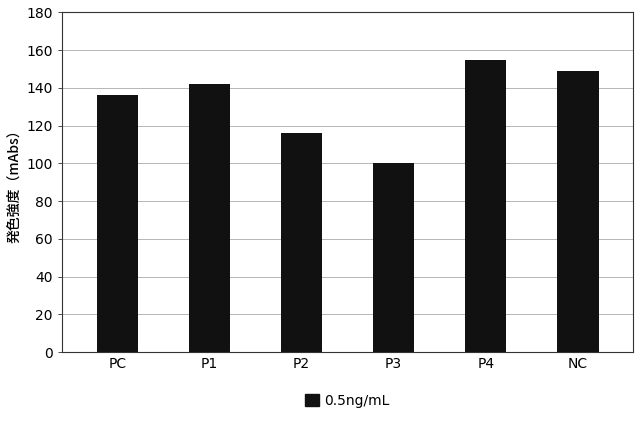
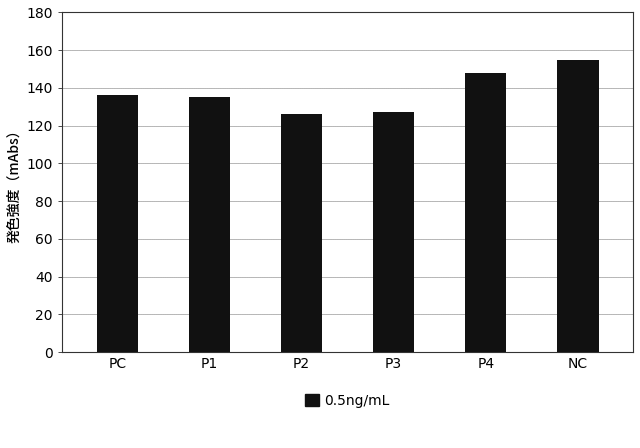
P1: 142 -> 135
P2: 116 -> 126
P3: 100 -> 127
P4: 155 -> 148
NC: 149 -> 155
